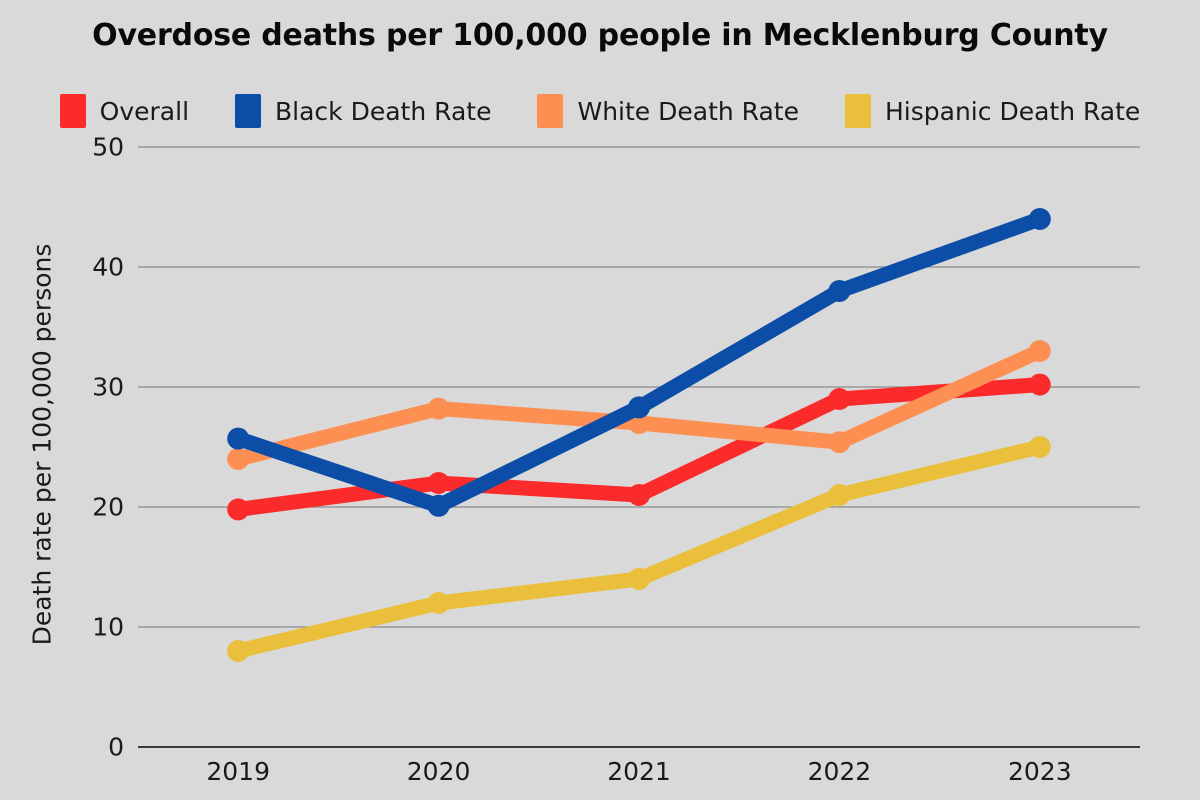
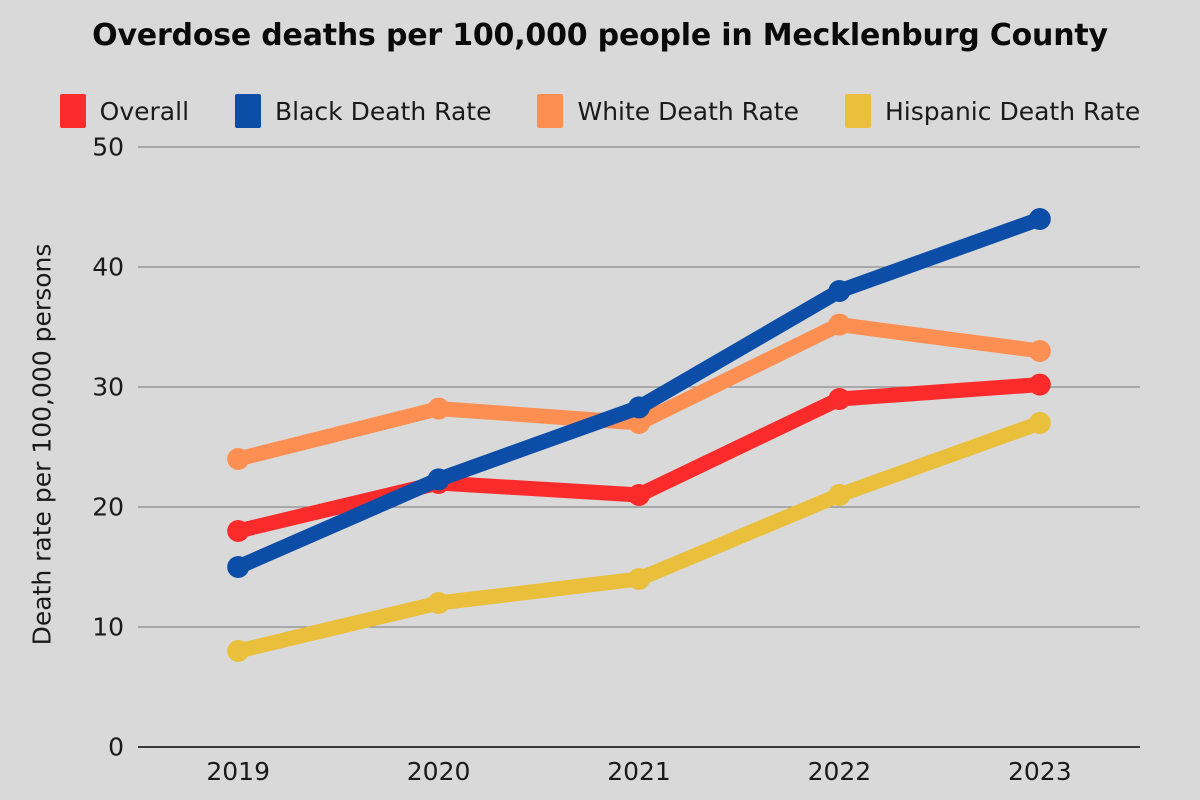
Overall/2019: 19.8 -> 18.0
Black Death Rate/2019: 25.7 -> 15.0
Black Death Rate/2020: 20.1 -> 22.3
White Death Rate/2022: 25.4 -> 35.2
Hispanic Death Rate/2023: 25 -> 27
